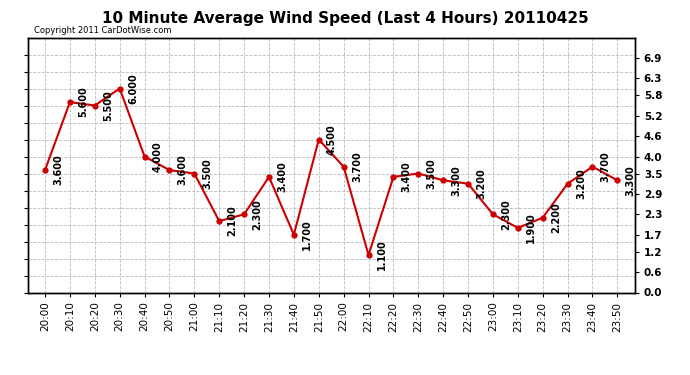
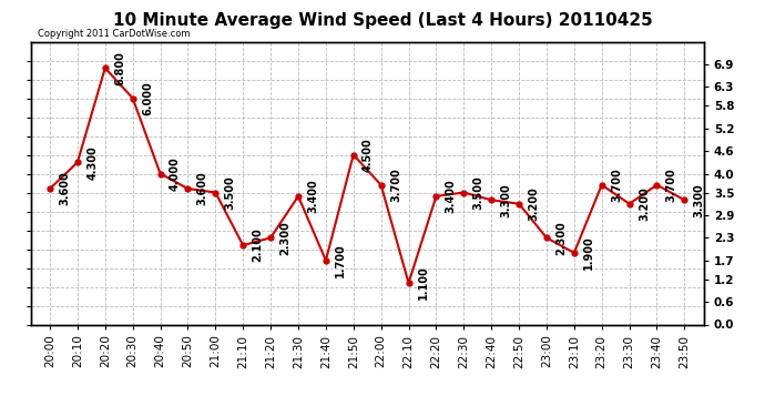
20:10: 5.600 -> 4.300
20:20: 5.500 -> 6.800
23:20: 2.200 -> 3.700
